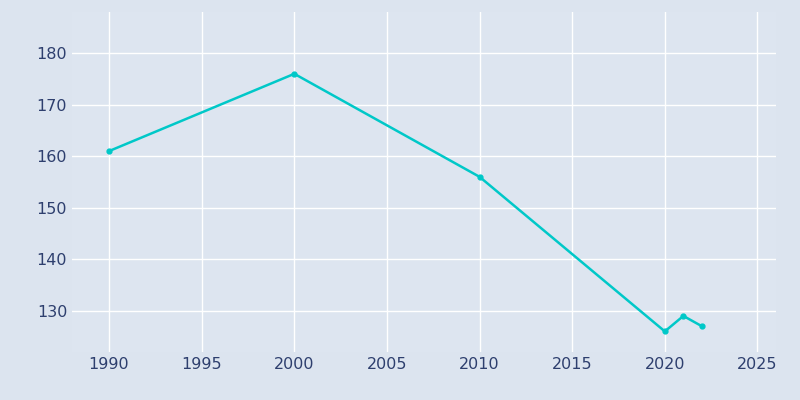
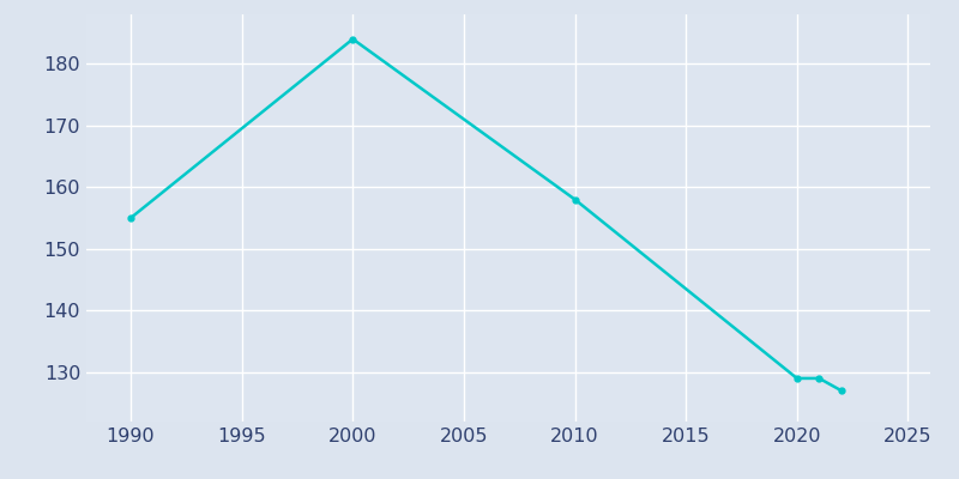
1990: 161 -> 155
2000: 176 -> 184
2010: 156 -> 158
2020: 126 -> 129
